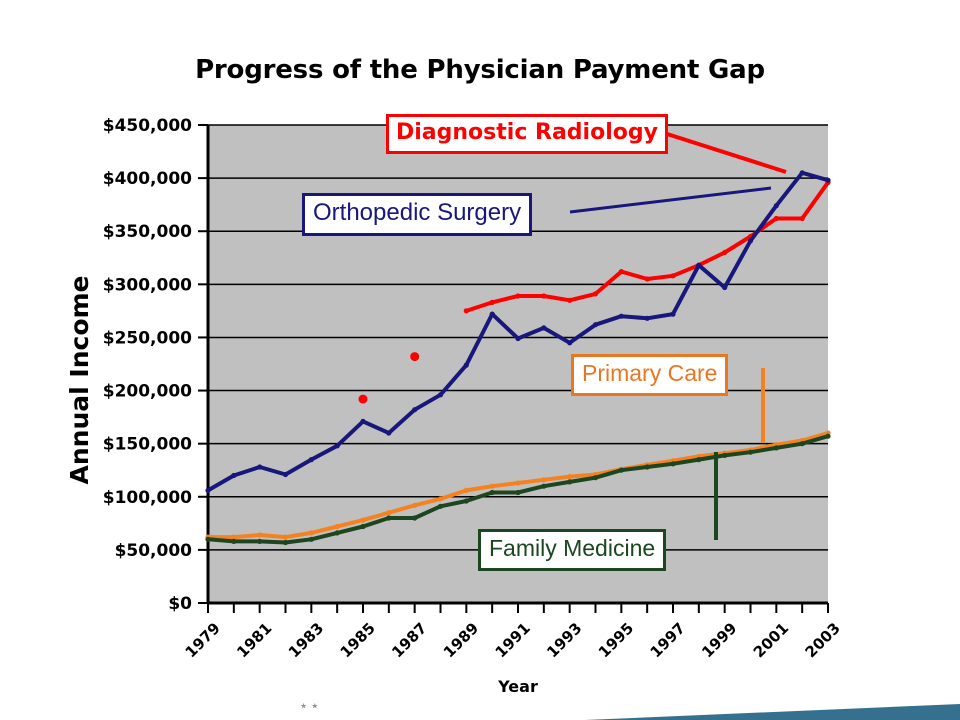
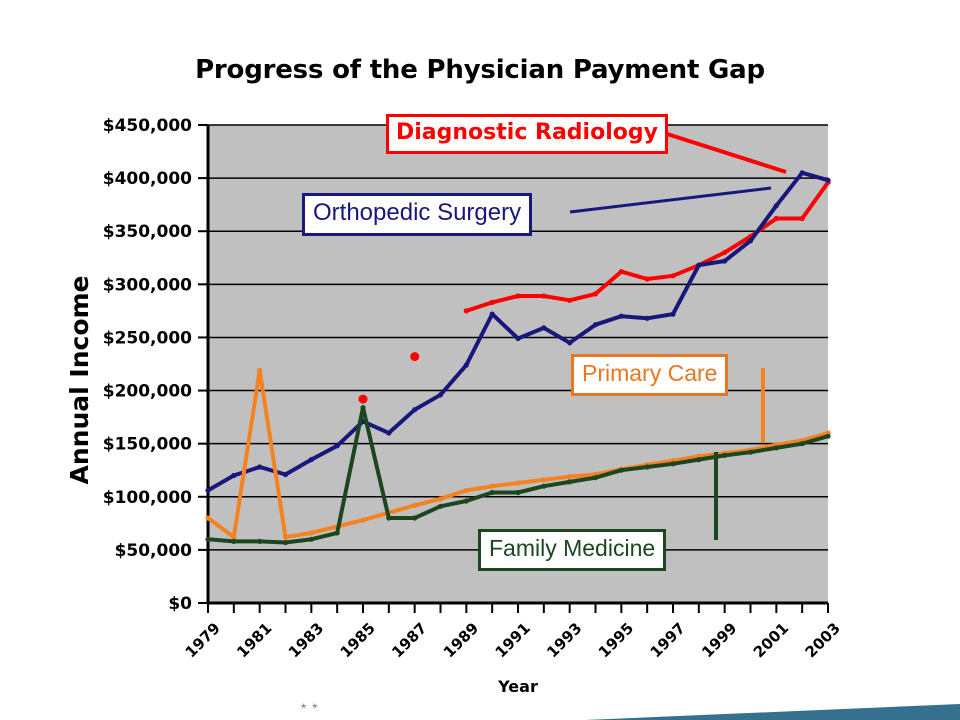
Primary Care/1979: $62000 -> $80000
Primary Care/1981: $64000 -> $219000
Family Medicine/1985: $72000 -> $184000
Orthopedic Surgery/1999: $297000 -> $322000
